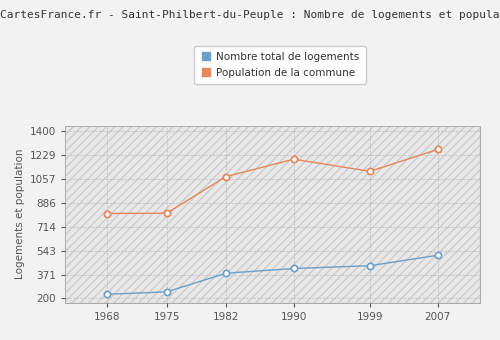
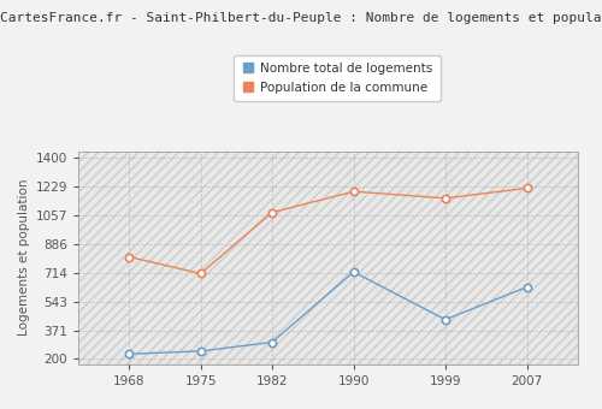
Population de la commune/1975: 810 -> 710
Nombre total de logements/1982: 380 -> 300
Nombre total de logements/1990: 420 -> 720
Population de la commune/1999: 1110 -> 1160
Nombre total de logements/2007: 510 -> 630
Population de la commune/2007: 1270 -> 1220
